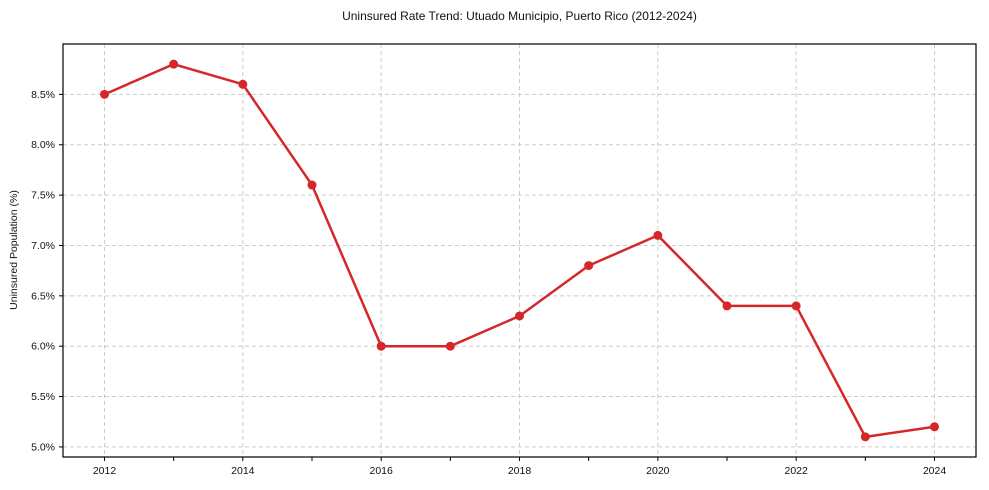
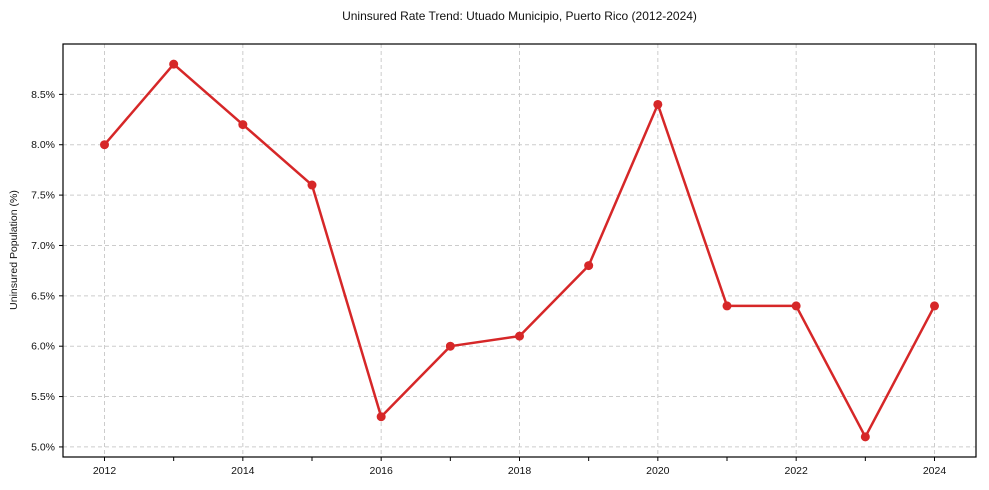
2012: 8.5% -> 8.0%
2014: 8.6% -> 8.2%
2016: 6.0% -> 5.3%
2018: 6.3% -> 6.1%
2020: 7.1% -> 8.4%
2024: 5.2% -> 6.4%
